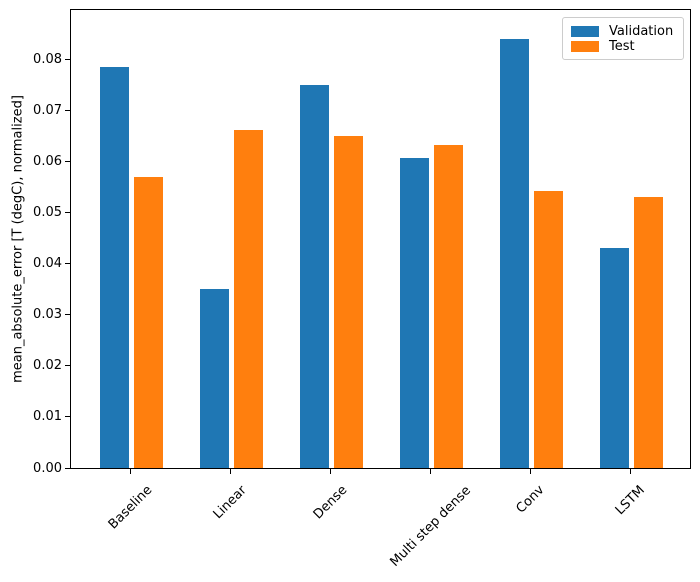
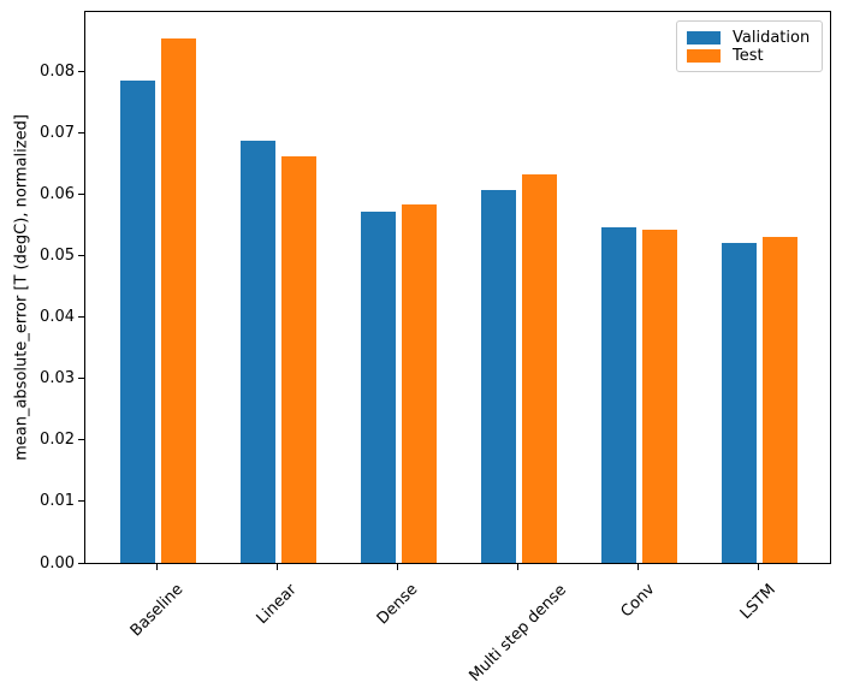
Test/Baseline: 0.057 -> 0.085
Validation/Linear: 0.035 -> 0.069
Validation/Dense: 0.075 -> 0.057
Test/Dense: 0.065 -> 0.058
Validation/Conv: 0.084 -> 0.054
Validation/LSTM: 0.043 -> 0.052
